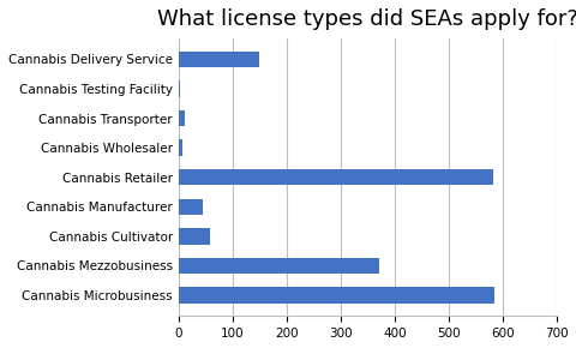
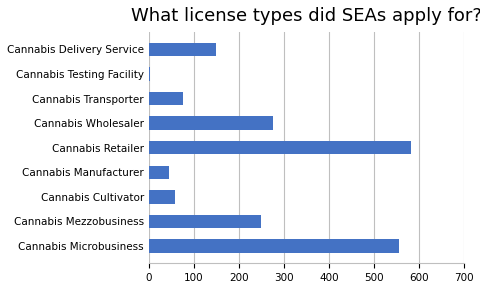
Cannabis Transporter: 12 -> 75
Cannabis Wholesaler: 8 -> 275
Cannabis Mezzobusiness: 370 -> 250
Cannabis Microbusiness: 585 -> 555
